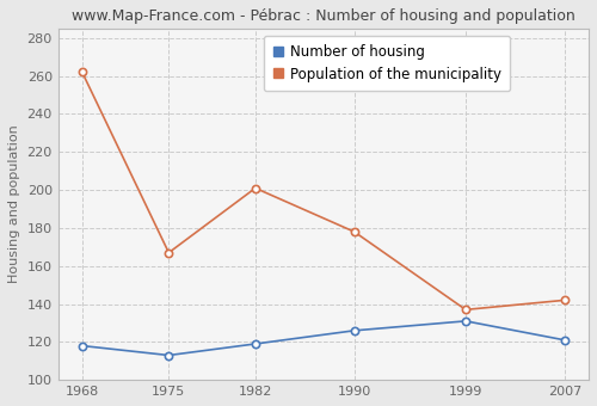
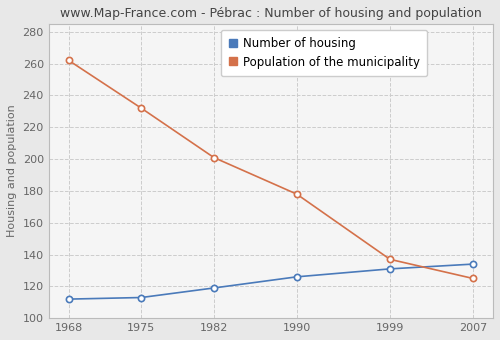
Number of housing/1968: 118 -> 112
Population of the municipality/1975: 167 -> 232
Number of housing/2007: 121 -> 134
Population of the municipality/2007: 142 -> 125
